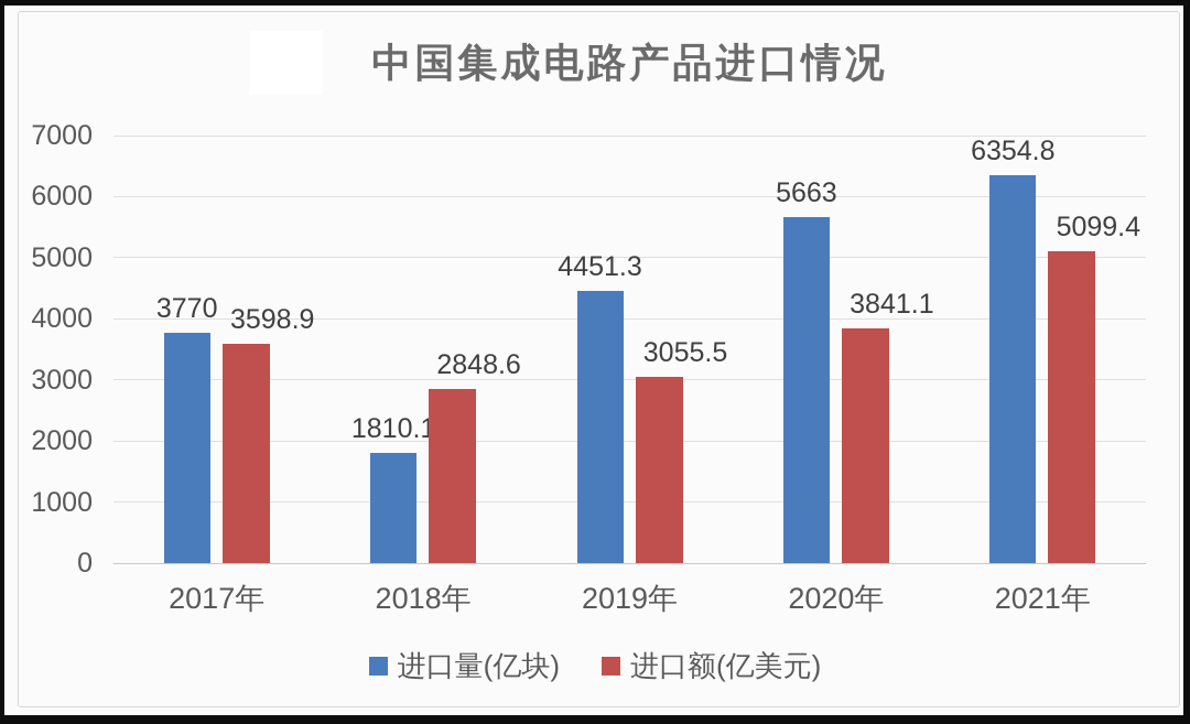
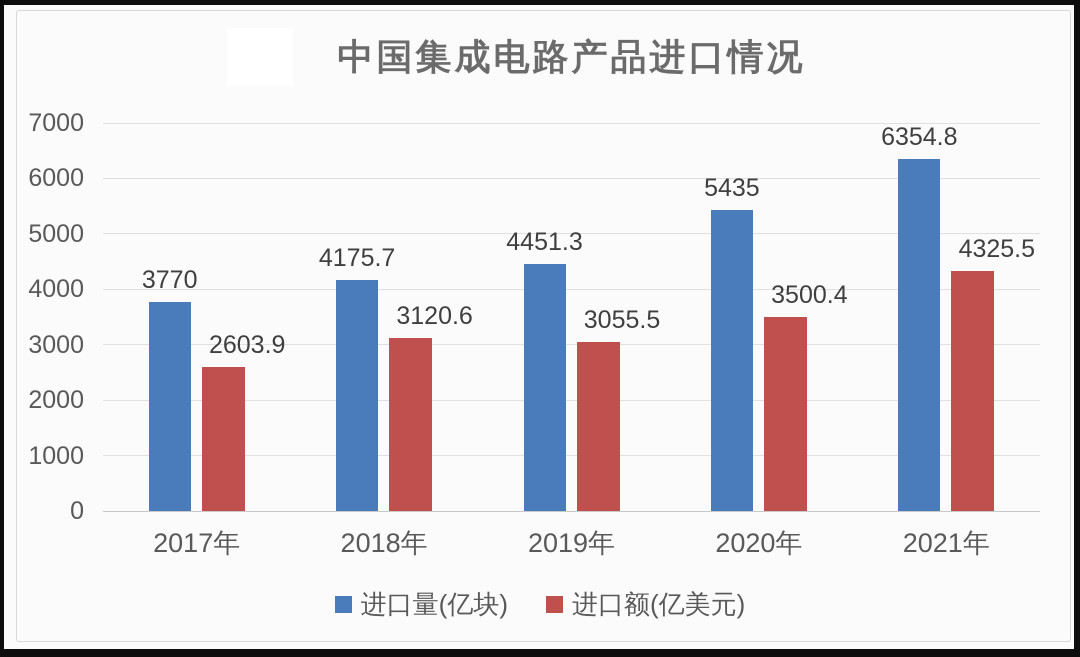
进口额(亿美元)/2017年: 3598.9 -> 2603.9
进口量(亿块)/2018年: 1810.1 -> 4175.7
进口额(亿美元)/2018年: 2848.6 -> 3120.6
进口量(亿块)/2020年: 5663 -> 5435
进口额(亿美元)/2020年: 3841.1 -> 3500.4
进口额(亿美元)/2021年: 5099.4 -> 4325.5
